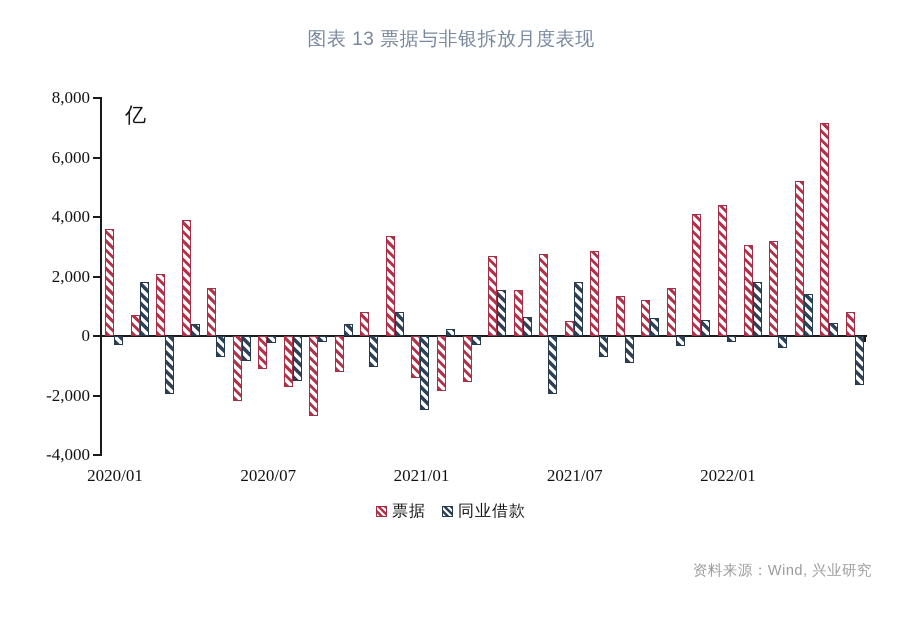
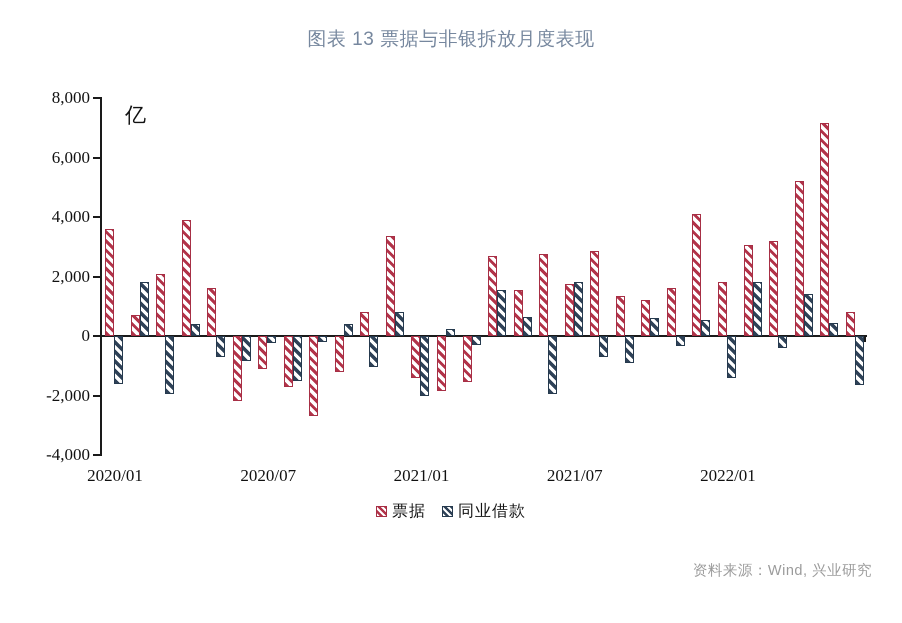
同业借款/2020/01: -300 -> -1600
同业借款/2021/01: -2500 -> -2000
票据/2021/07: 500 -> 1800
票据/2022/01: 4400 -> 1800
同业借款/2022/01: -200 -> -1400
